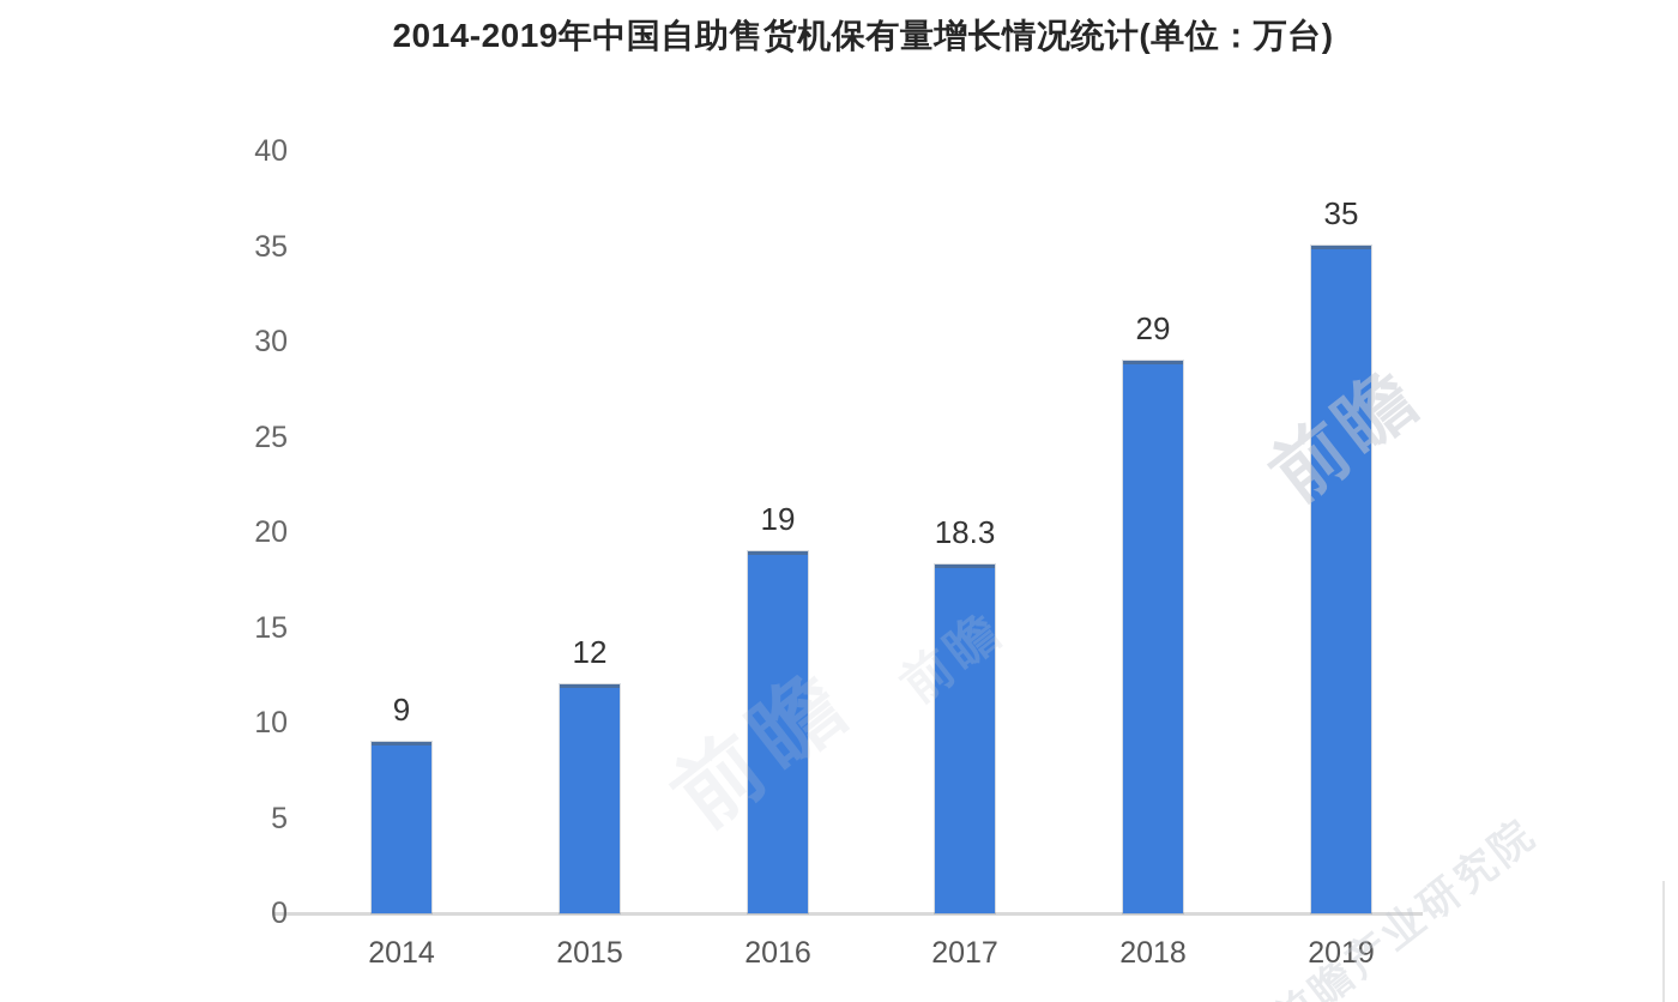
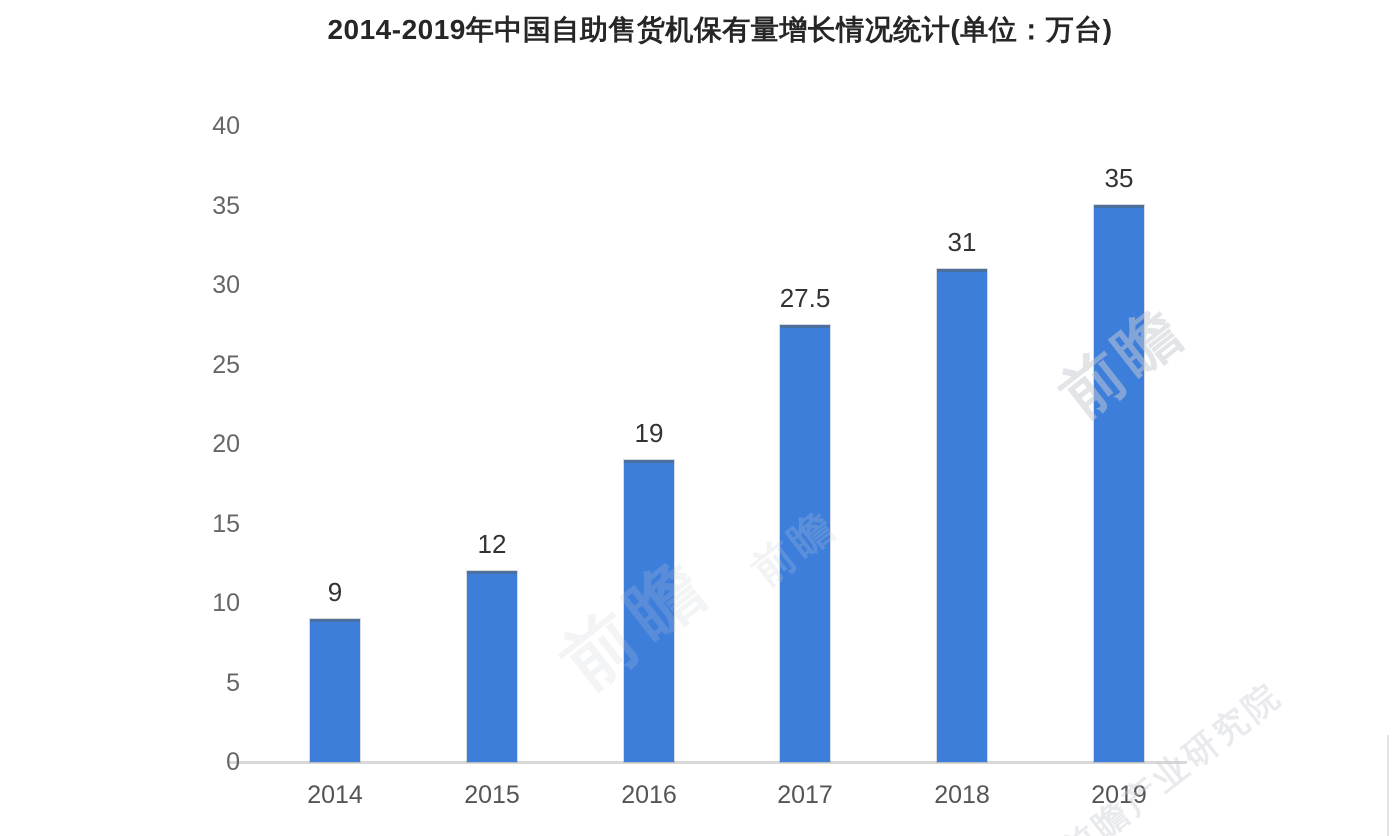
2017: 18.3 -> 27.5
2018: 29 -> 31
